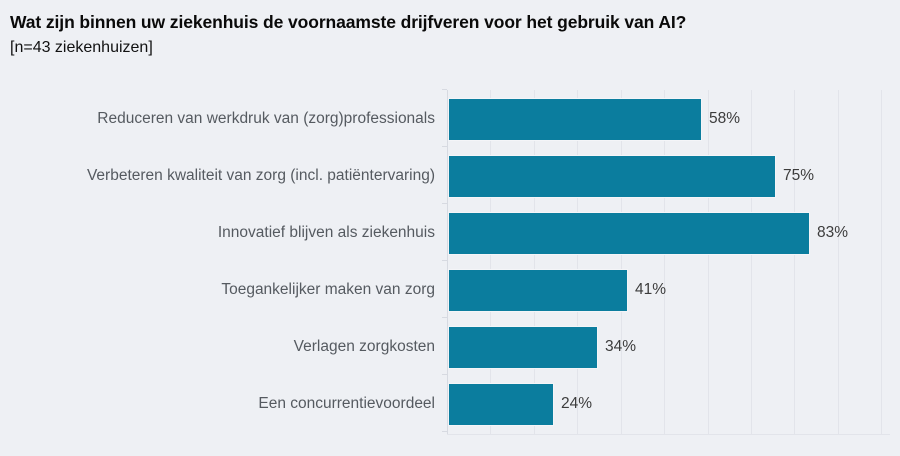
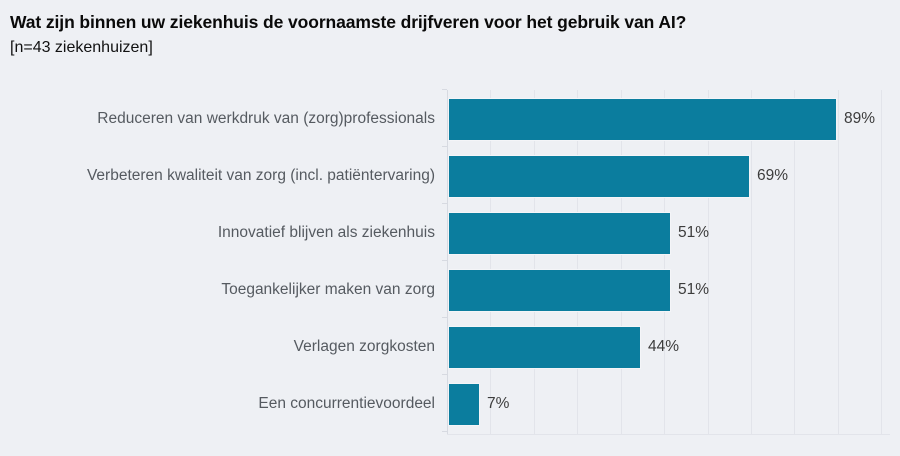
Reduceren van werkdruk van (zorg)professionals: 58% -> 89%
Verbeteren kwaliteit van zorg (incl. patiëntervaring): 75% -> 69%
Innovatief blijven als ziekenhuis: 83% -> 51%
Toegankelijker maken van zorg: 41% -> 51%
Verlagen zorgkosten: 34% -> 44%
Een concurrentievoordeel: 24% -> 7%
